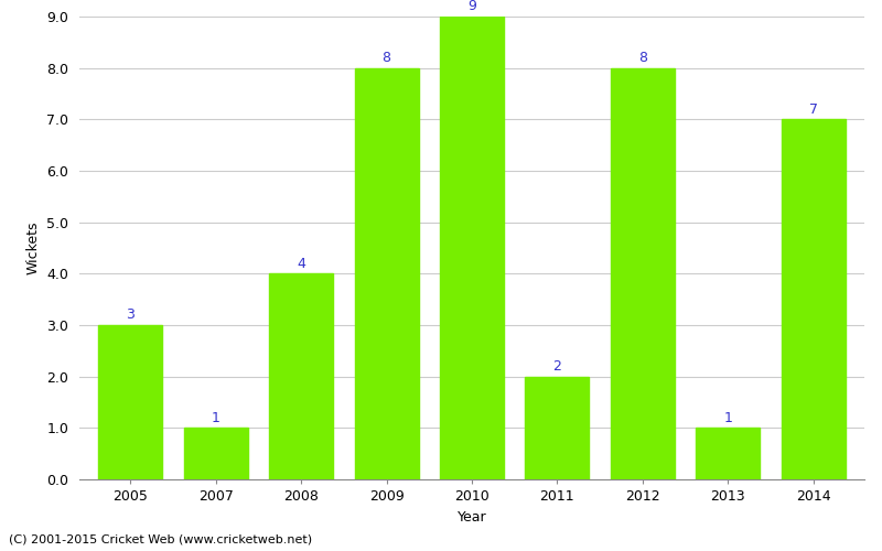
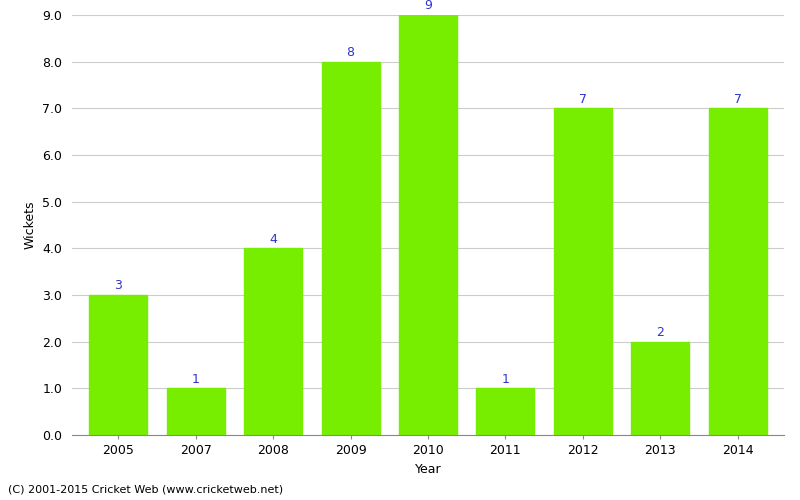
2011: 2 -> 1
2012: 8 -> 7
2013: 1 -> 2
